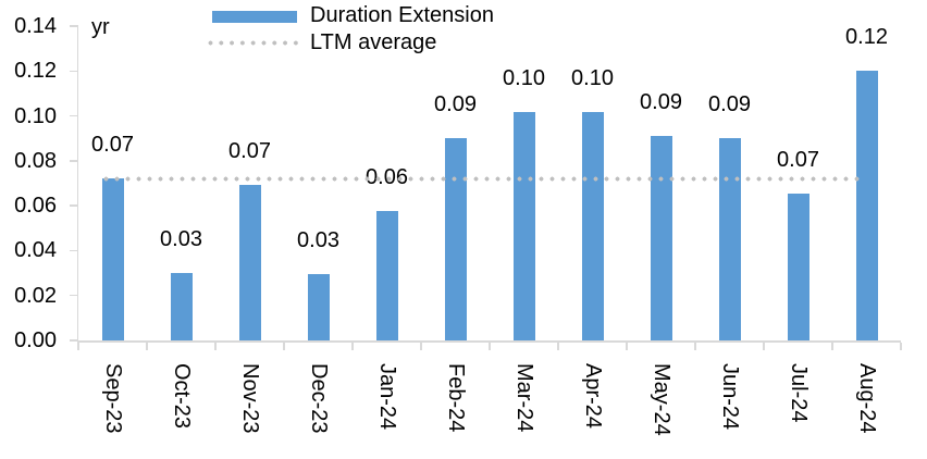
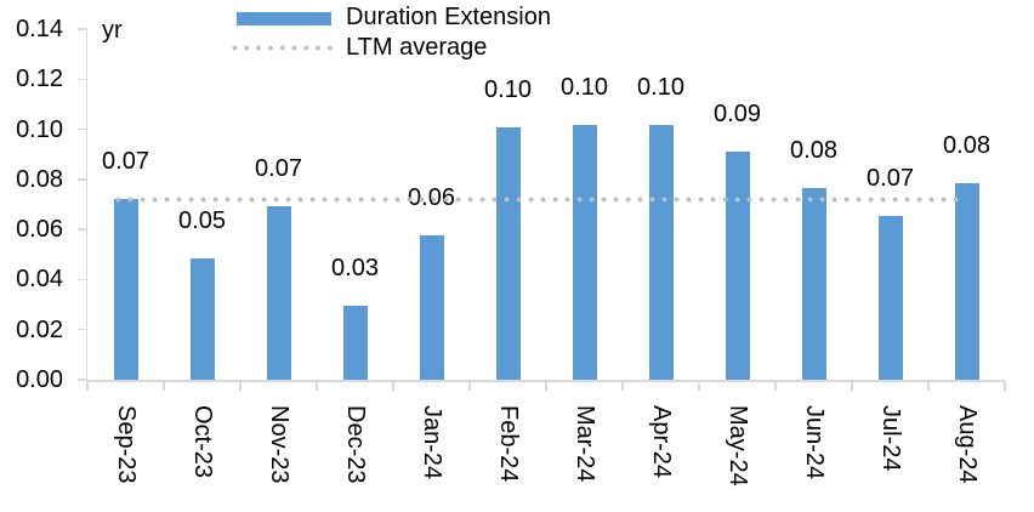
Oct-23: 0.03 -> 0.05
Feb-24: 0.09 -> 0.10
Jun-24: 0.09 -> 0.08
Aug-24: 0.12 -> 0.08
